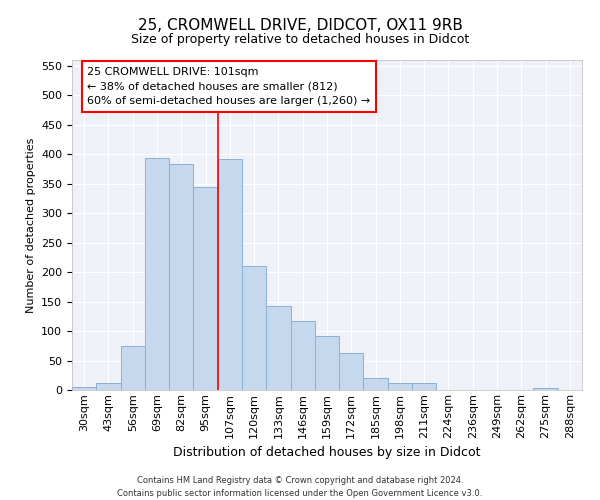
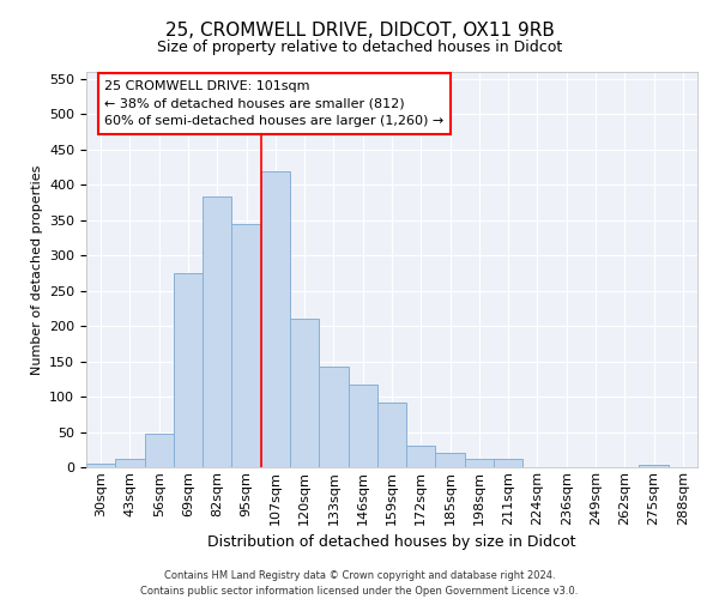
56sqm: 74 -> 48
69sqm: 394 -> 275
107sqm: 392 -> 420
172sqm: 62 -> 30
